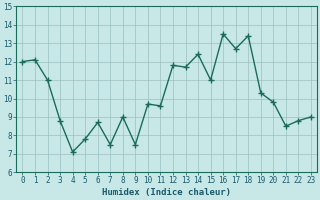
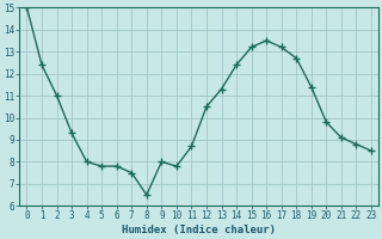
0: 12.0 -> 15.0
1: 12.1 -> 12.4
3: 8.8 -> 9.3
4: 7.1 -> 8.0
6: 8.7 -> 7.8
8: 9.0 -> 6.5
9: 7.5 -> 8.0
10: 9.7 -> 7.8
11: 9.6 -> 8.7
12: 11.8 -> 10.5
13: 11.7 -> 11.3
15: 11.0 -> 13.2
17: 12.7 -> 13.2
18: 13.4 -> 12.7
19: 10.3 -> 11.4
21: 8.5 -> 9.1
23: 9.0 -> 8.5
